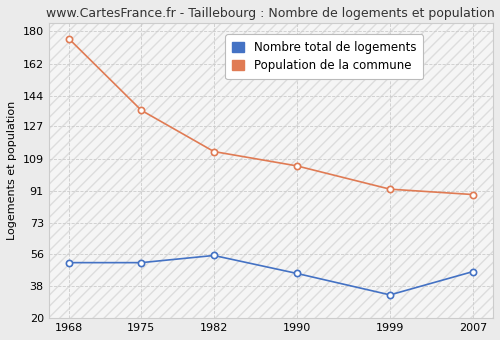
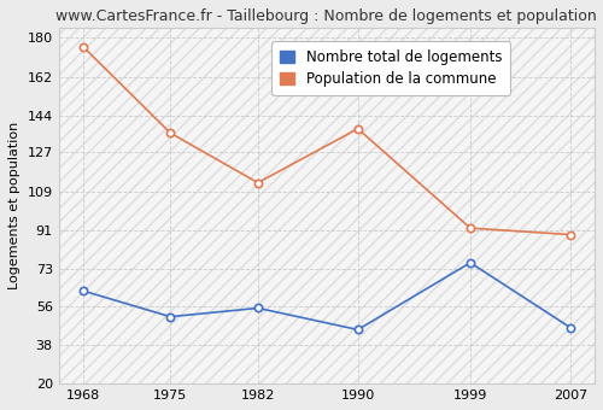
Nombre total de logements/1968: 51 -> 63
Population de la commune/1990: 105 -> 138
Nombre total de logements/1999: 33 -> 76
